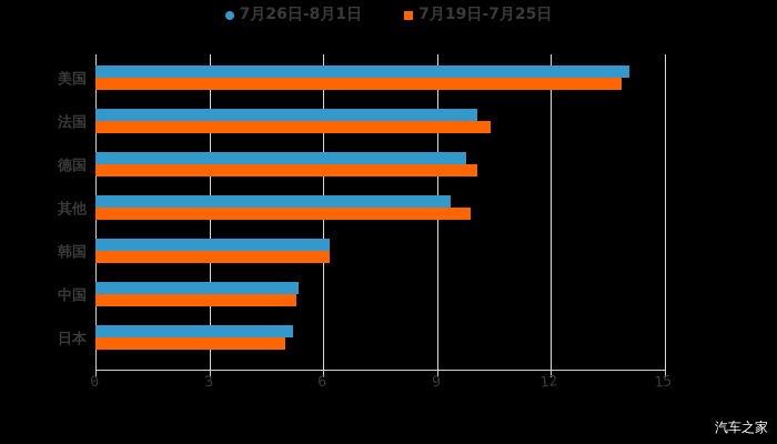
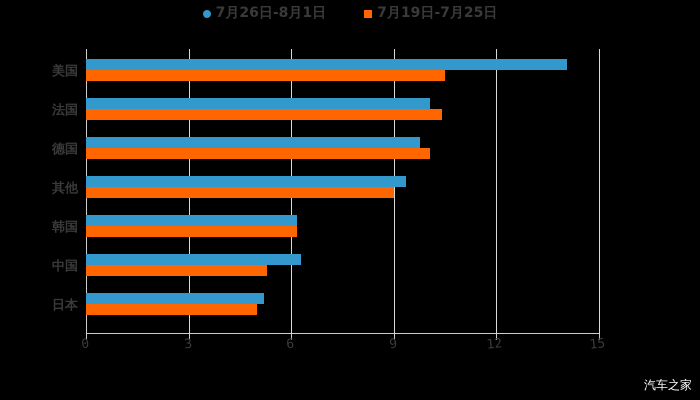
7月19日-7月25日/美国: 13.9 -> 10.5
7月19日-7月25日/其他: 9.9 -> 9.0
7月26日-8月1日/中国: 5.3 -> 6.3
